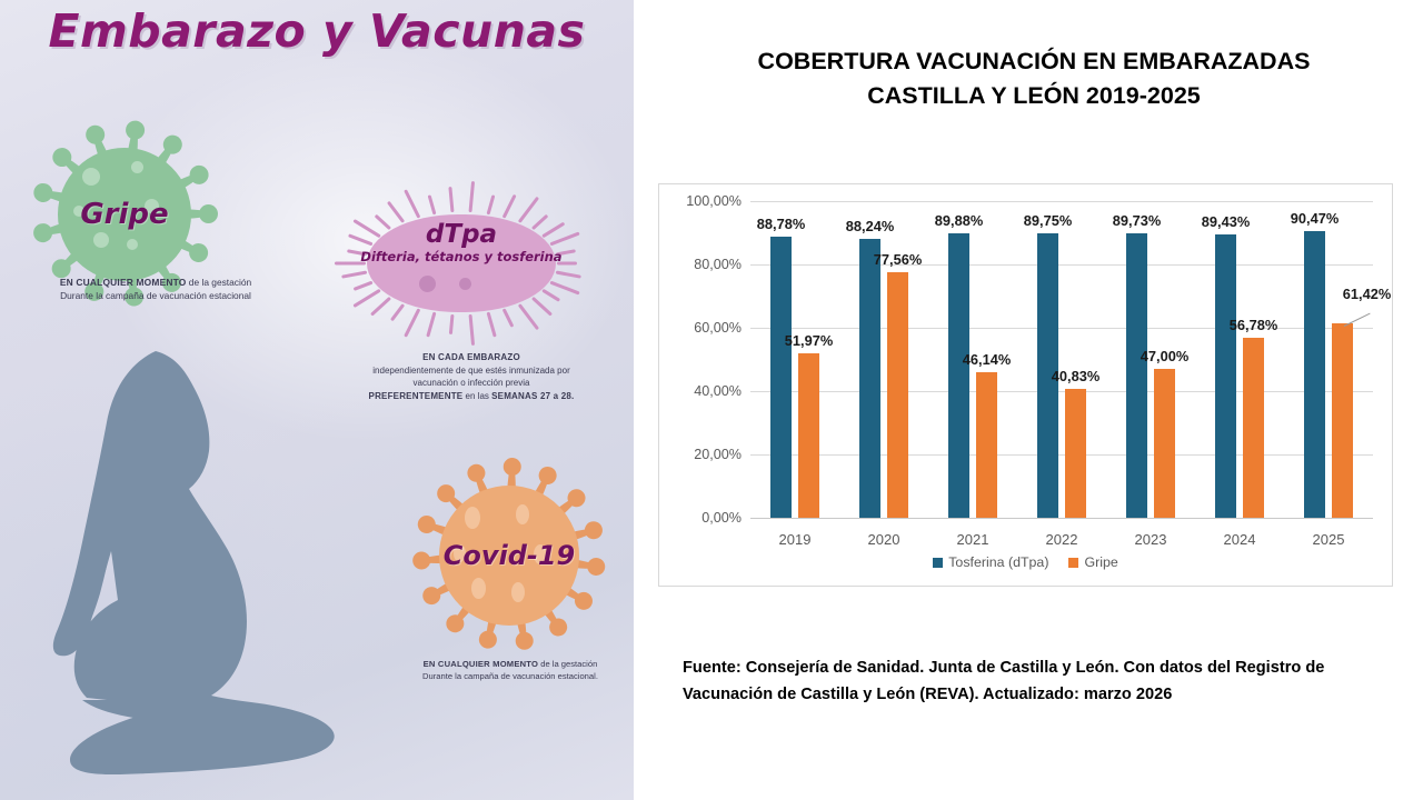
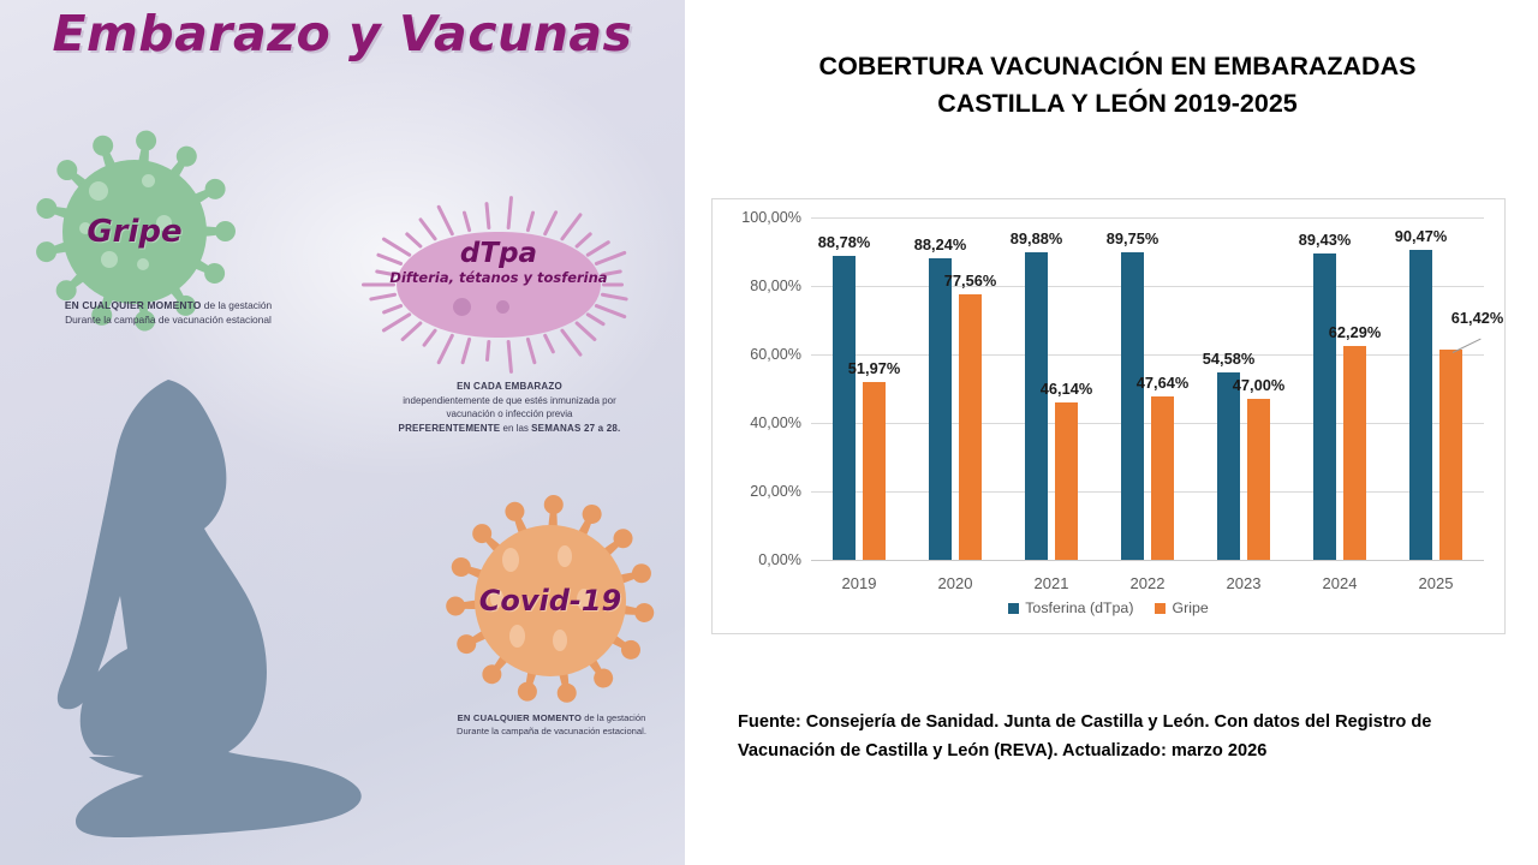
Gripe/2022: 40,83% -> 47,64%
Tosferina (dTpa)/2023: 89,73% -> 54,58%
Gripe/2024: 56,78% -> 62,29%
